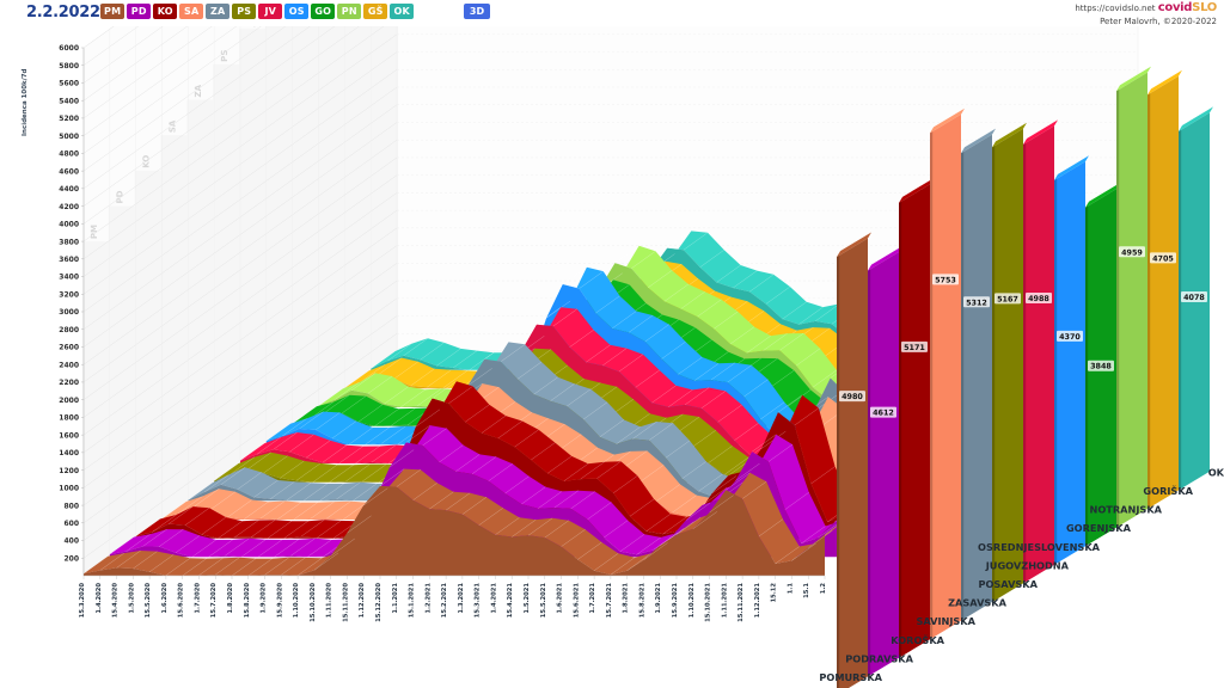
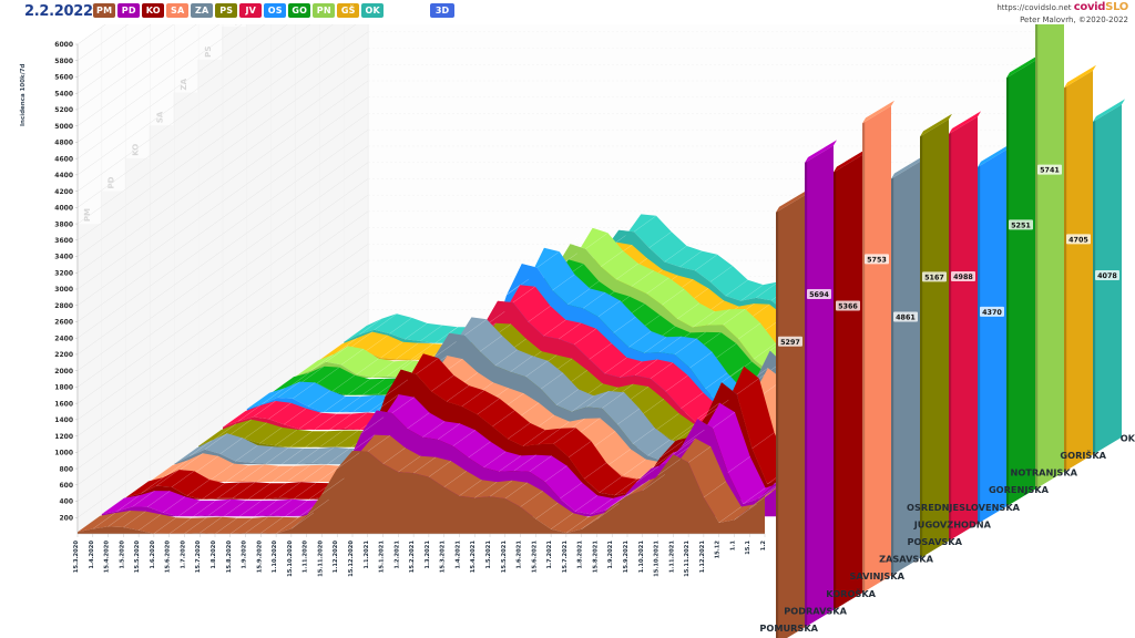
POMURSKA: 4980 -> 5297
PODRAVSKA: 4612 -> 5694
KOROŠKA: 5171 -> 5366
ZASAVSKA: 5312 -> 4861
GORENJSKA: 3848 -> 5251
NOTRANJSKA: 4959 -> 5741
